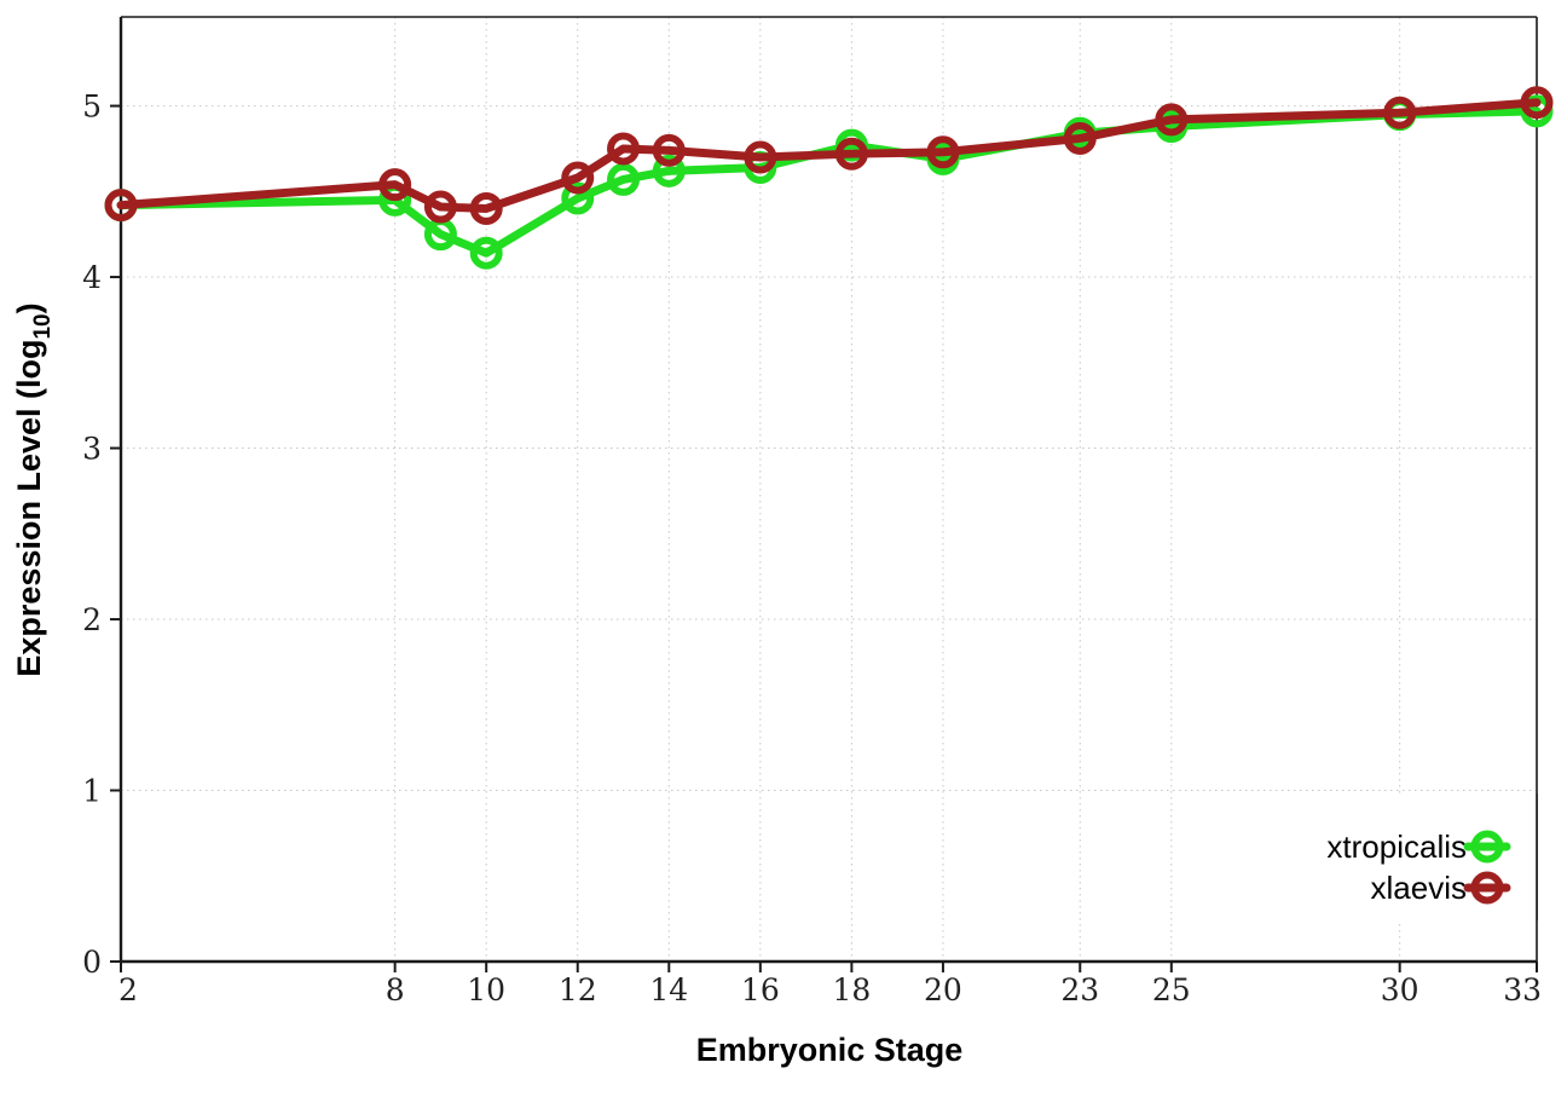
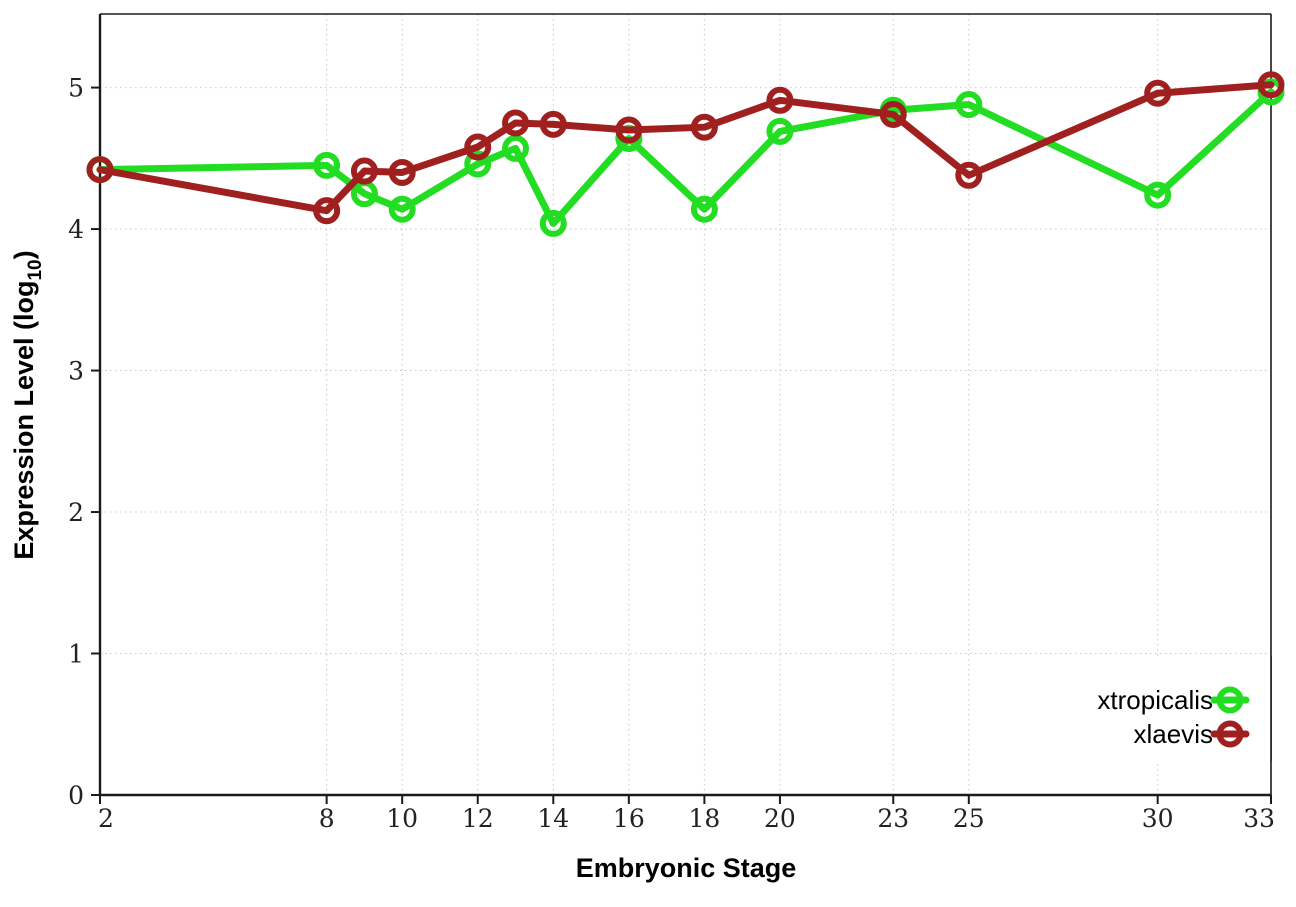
xlaevis/8: 4.54 -> 4.13
xtropicalis/14: 4.62 -> 4.04
xtropicalis/18: 4.77 -> 4.14
xlaevis/20: 4.73 -> 4.91
xlaevis/25: 4.92 -> 4.38
xtropicalis/30: 4.95 -> 4.24
